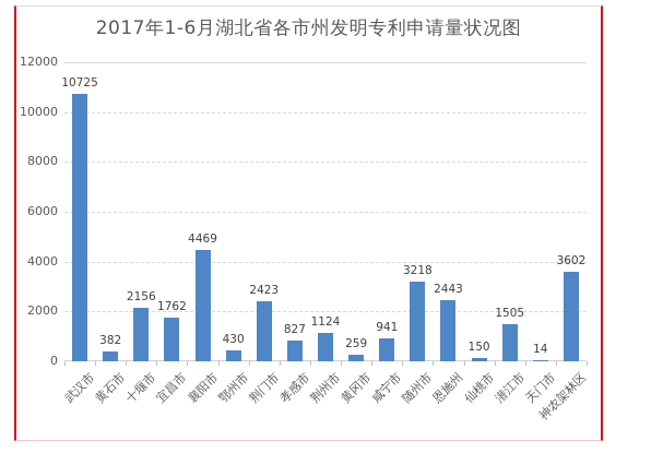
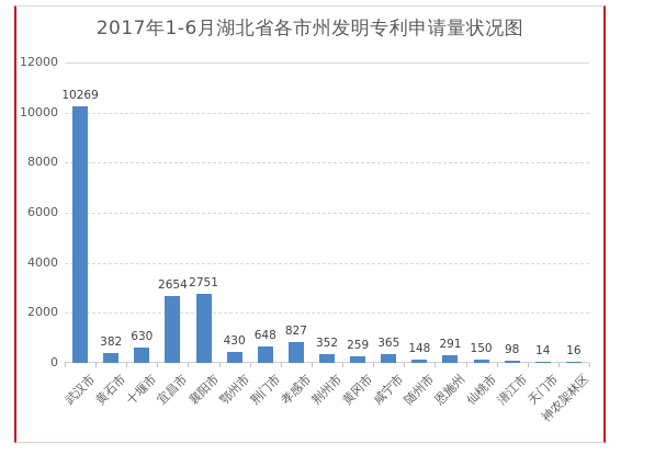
武汉市: 10725 -> 10269
十堰市: 2156 -> 630
宜昌市: 1762 -> 2654
襄阳市: 4469 -> 2751
荆门市: 2423 -> 648
荆州市: 1124 -> 352
咸宁市: 941 -> 365
随州市: 3218 -> 148
恩施州: 2443 -> 291
潜江市: 1505 -> 98
神农架林区: 3602 -> 16
